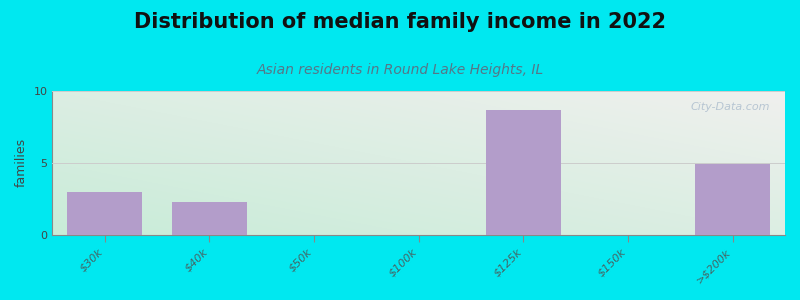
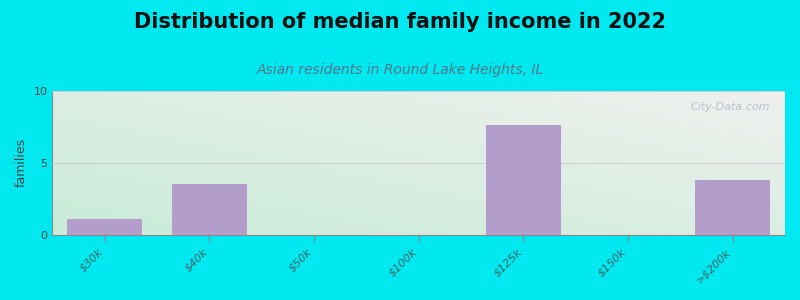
$30k: 3.0 -> 1.1
$40k: 2.3 -> 3.5
$125k: 8.7 -> 7.6
>$200k: 4.9 -> 3.8
